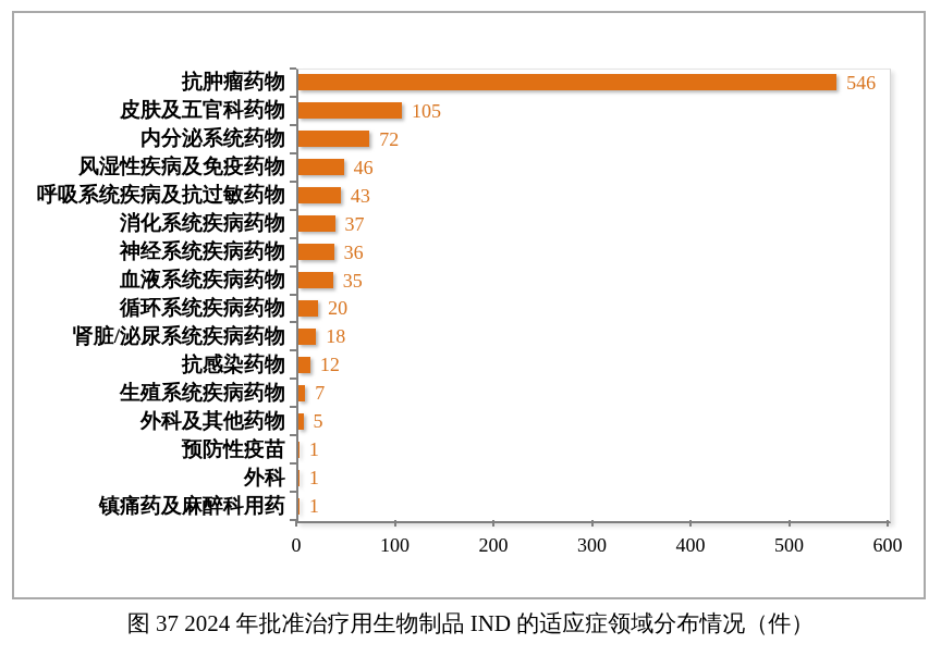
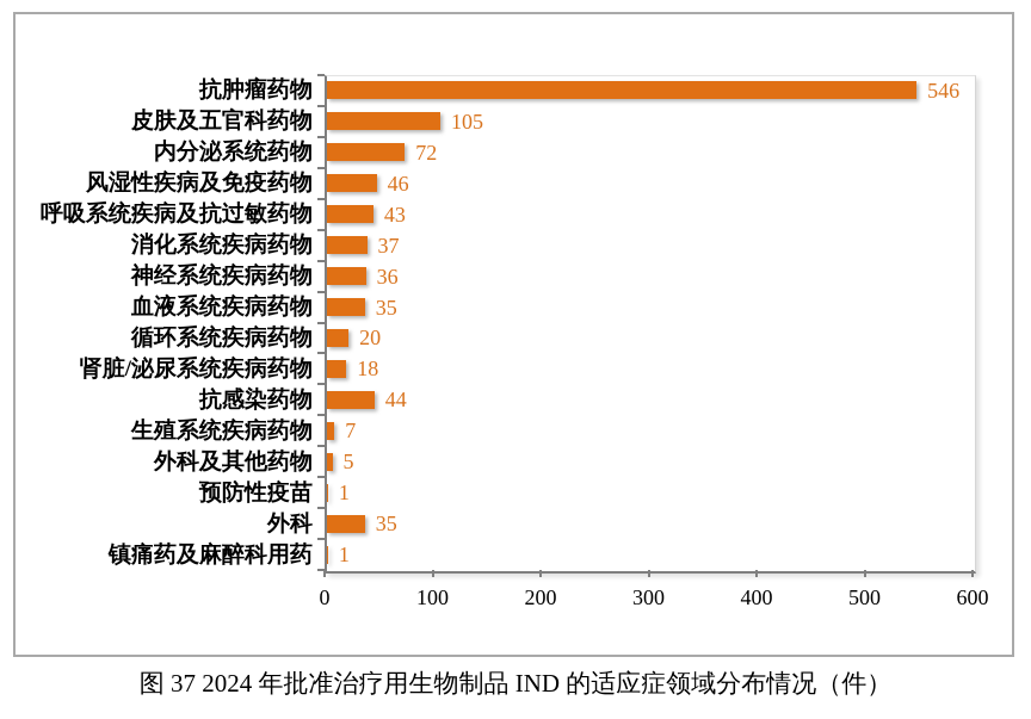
抗感染药物: 12 -> 44
外科: 1 -> 35
